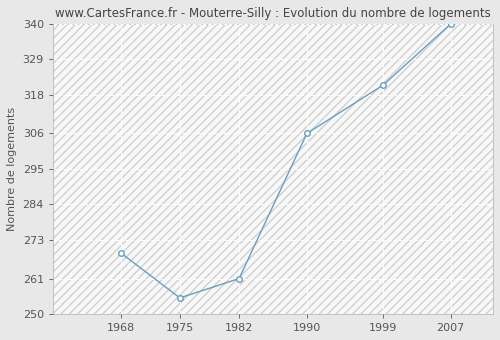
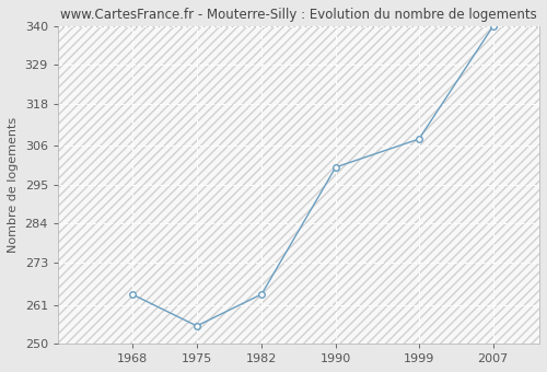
1968: 269 -> 264
1982: 261 -> 264
1990: 306 -> 300
1999: 321 -> 308
